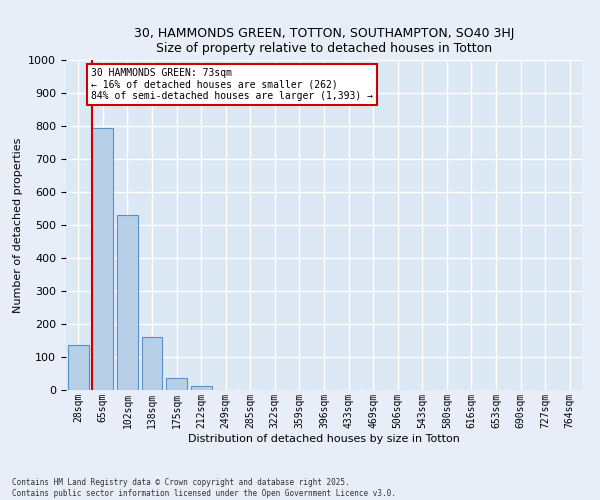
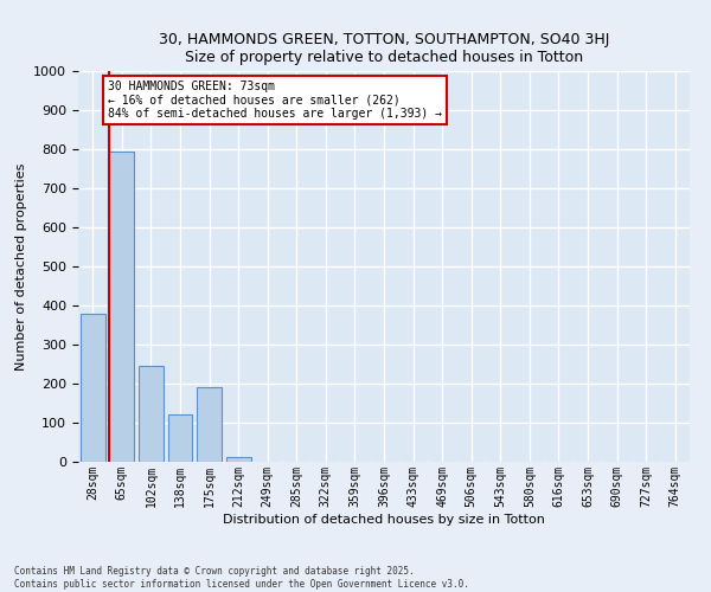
28sqm: 135 -> 380
102sqm: 530 -> 245
138sqm: 160 -> 120
175sqm: 37 -> 190
